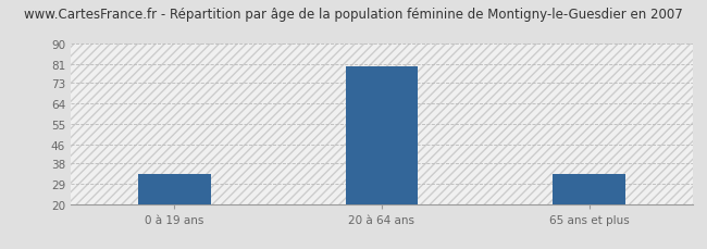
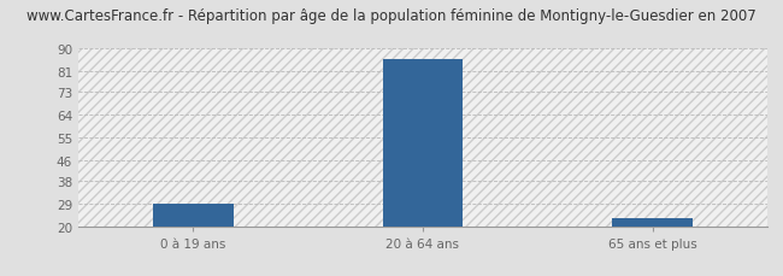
0 à 19 ans: 33 -> 29
20 à 64 ans: 80 -> 86
65 ans et plus: 33 -> 23
